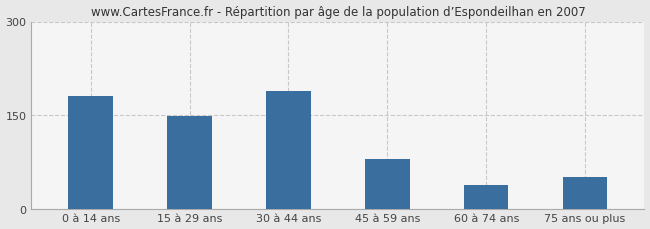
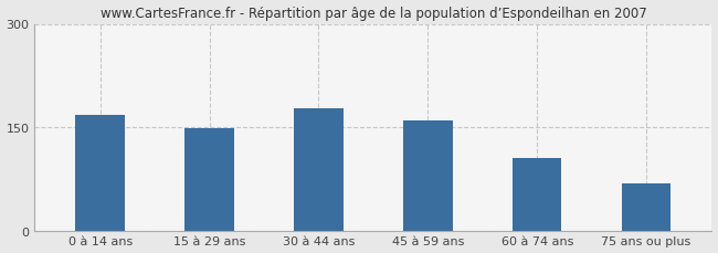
0 à 14 ans: 180 -> 167
30 à 44 ans: 188 -> 178
45 à 59 ans: 80 -> 160
60 à 74 ans: 38 -> 105
75 ans ou plus: 50 -> 68
